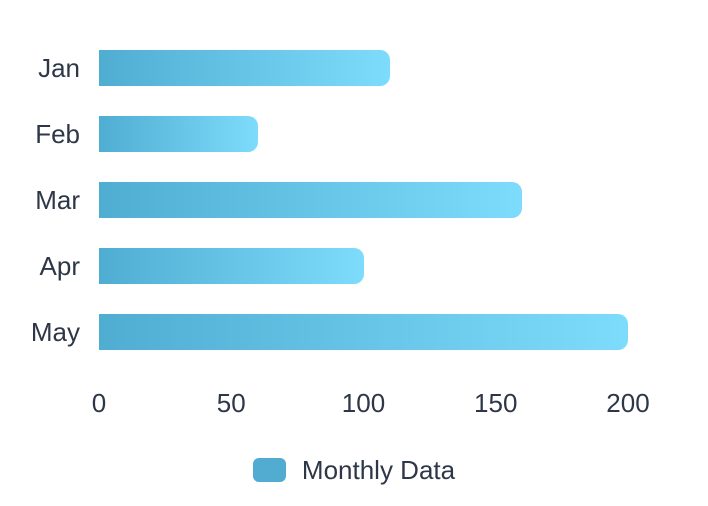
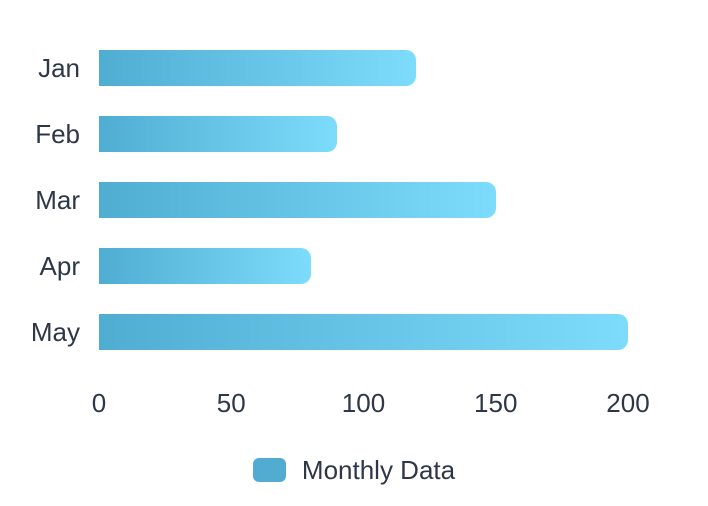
Jan: 110 -> 120
Feb: 60 -> 90
Mar: 160 -> 150
Apr: 100 -> 80
